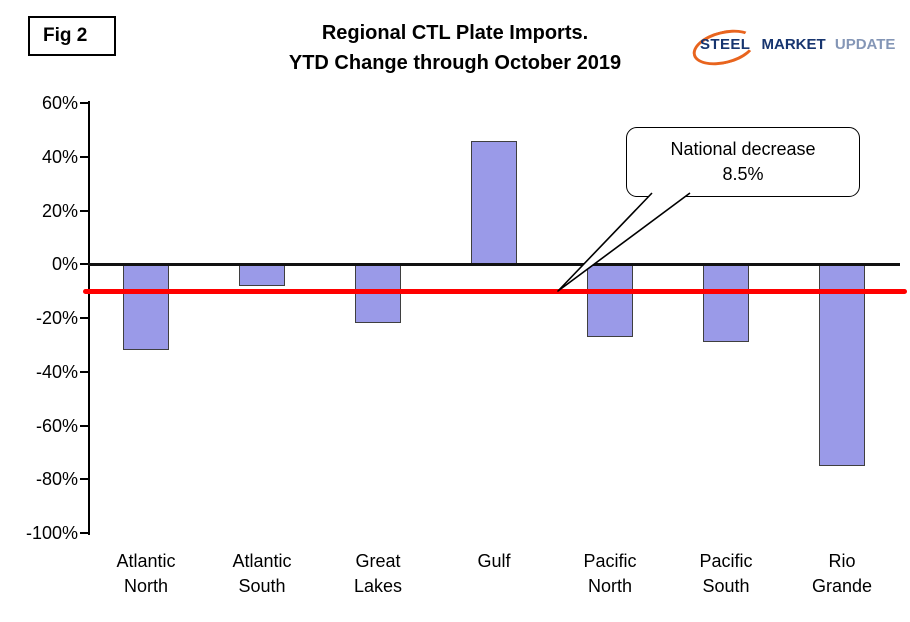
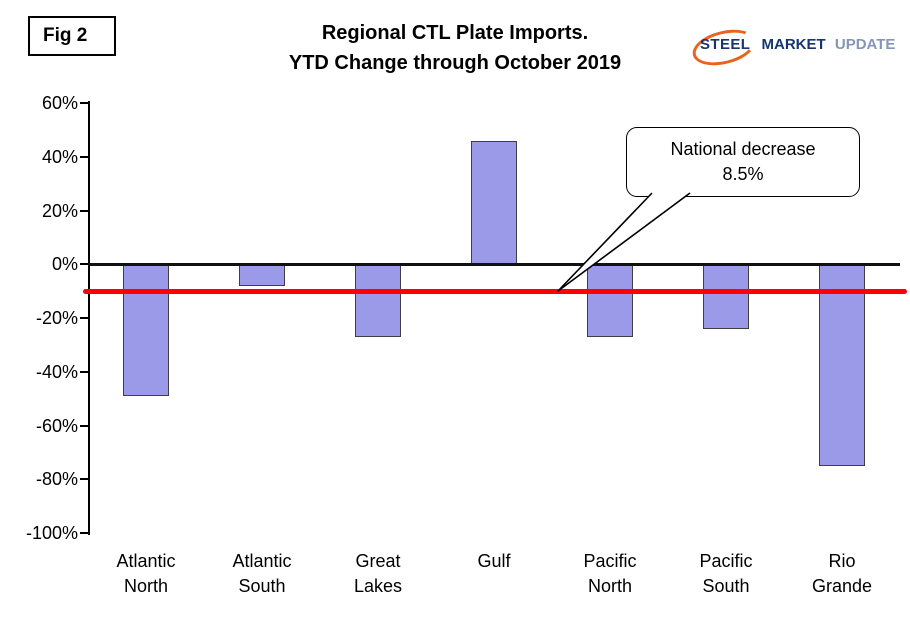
Atlantic North: -32% -> -49%
Great Lakes: -22% -> -27%
Pacific South: -29% -> -24%
